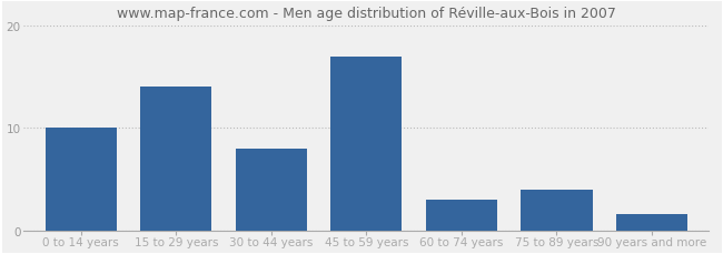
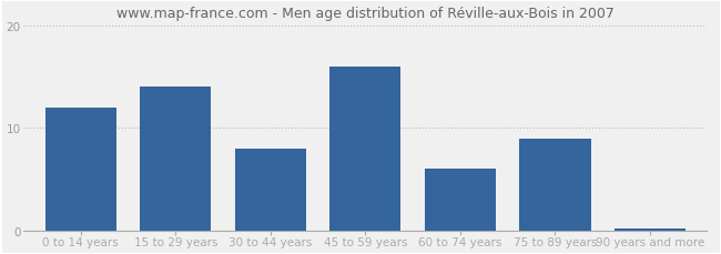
0 to 14 years: 10.0 -> 12.0
45 to 59 years: 17.0 -> 16.0
60 to 74 years: 3.0 -> 6.0
75 to 89 years: 4.0 -> 9.0
90 years and more: 1.6 -> 0.2
